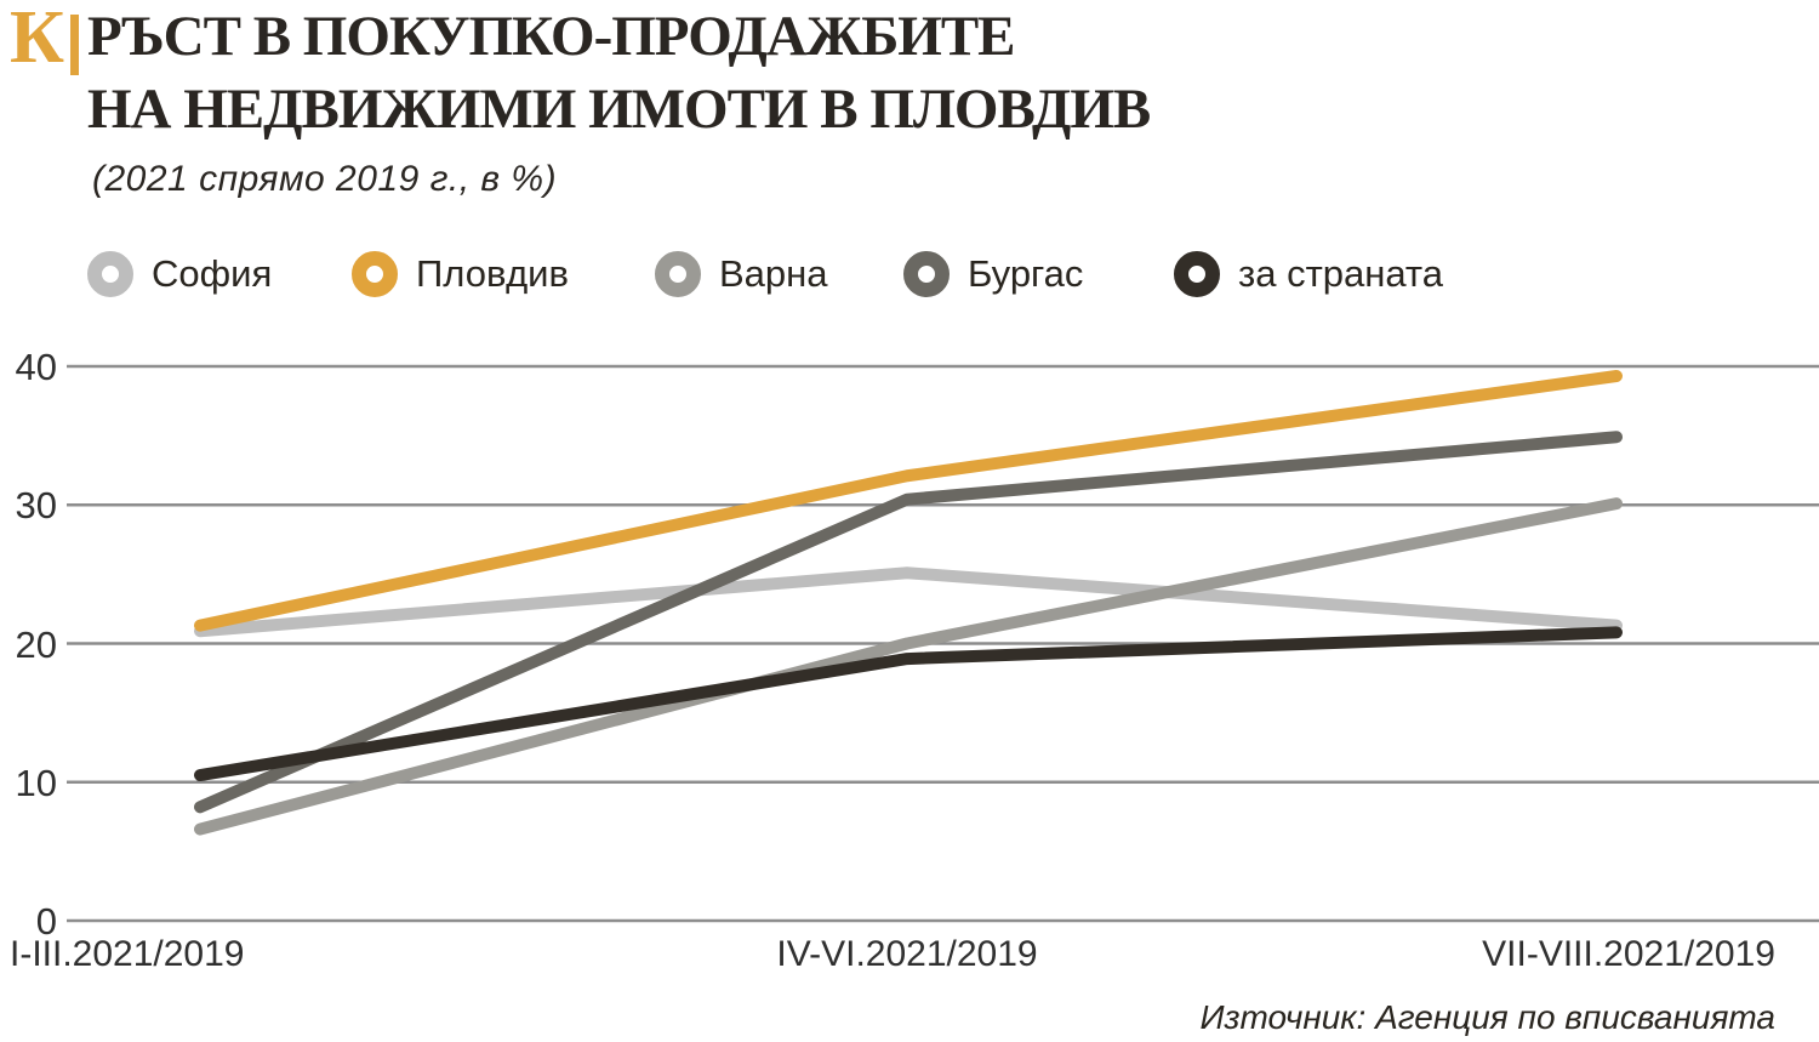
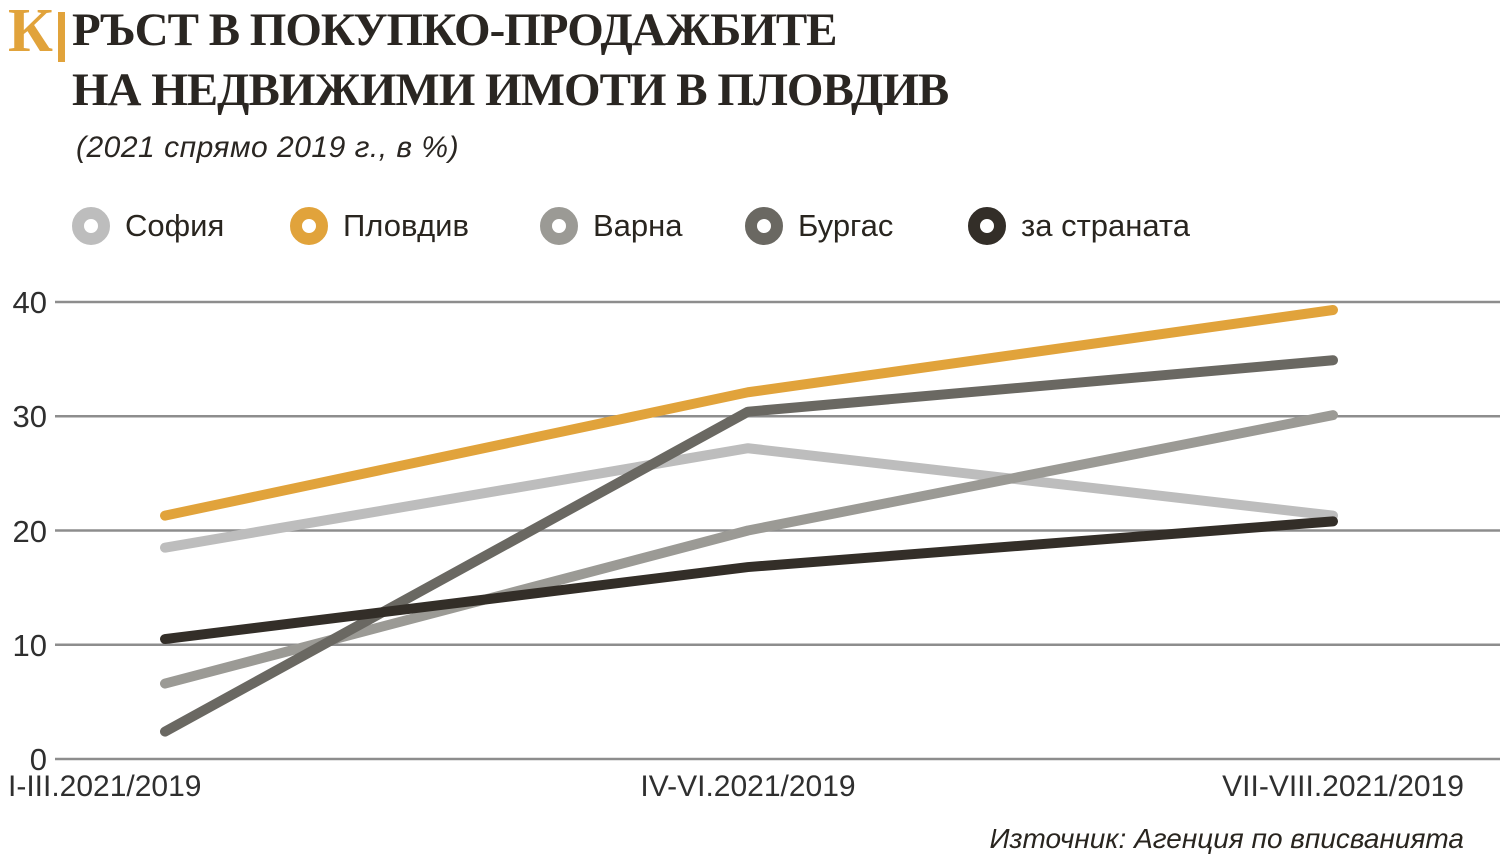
София/I-III.2021/2019: 20.9 -> 18.5
Бургас/I-III.2021/2019: 8.2 -> 2.4
София/IV-VI.2021/2019: 25.1 -> 27.2
за страната/IV-VI.2021/2019: 18.9 -> 16.8
